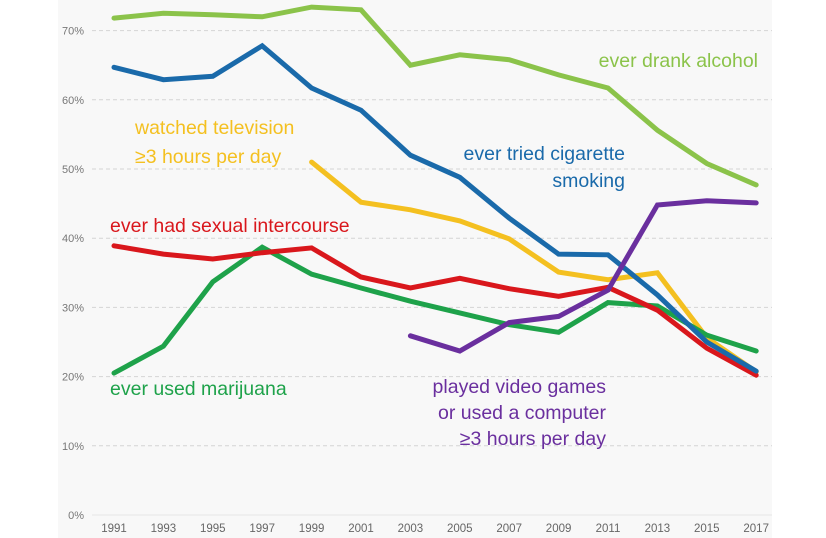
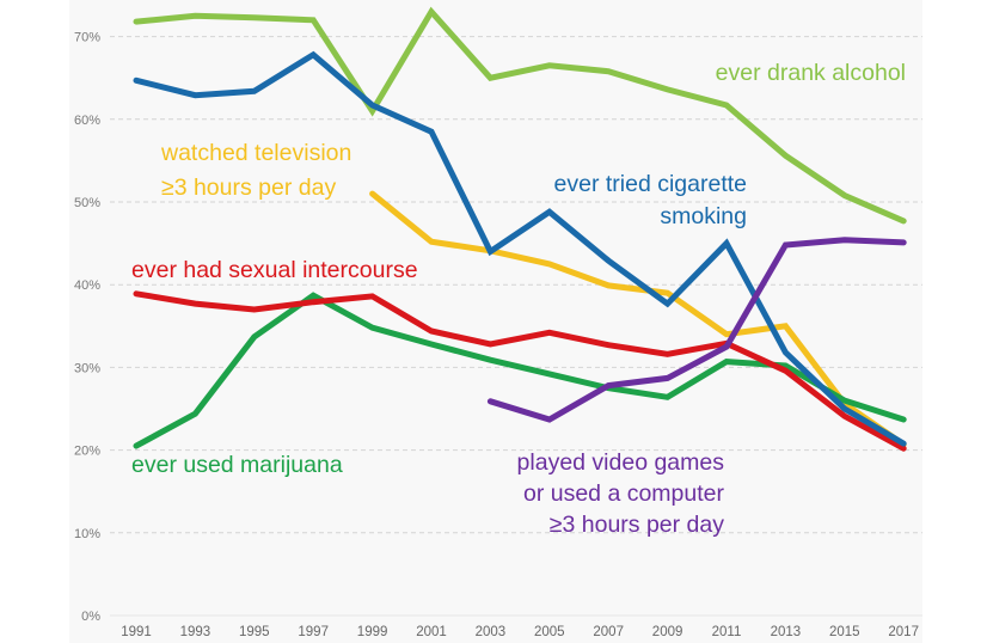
ever drank alcohol/1999: 73% -> 61%
ever tried cigarette smoking/2003: 52% -> 44%
watched television ≥3 hours per day/2009: 35% -> 39%
ever tried cigarette smoking/2011: 38% -> 45%
